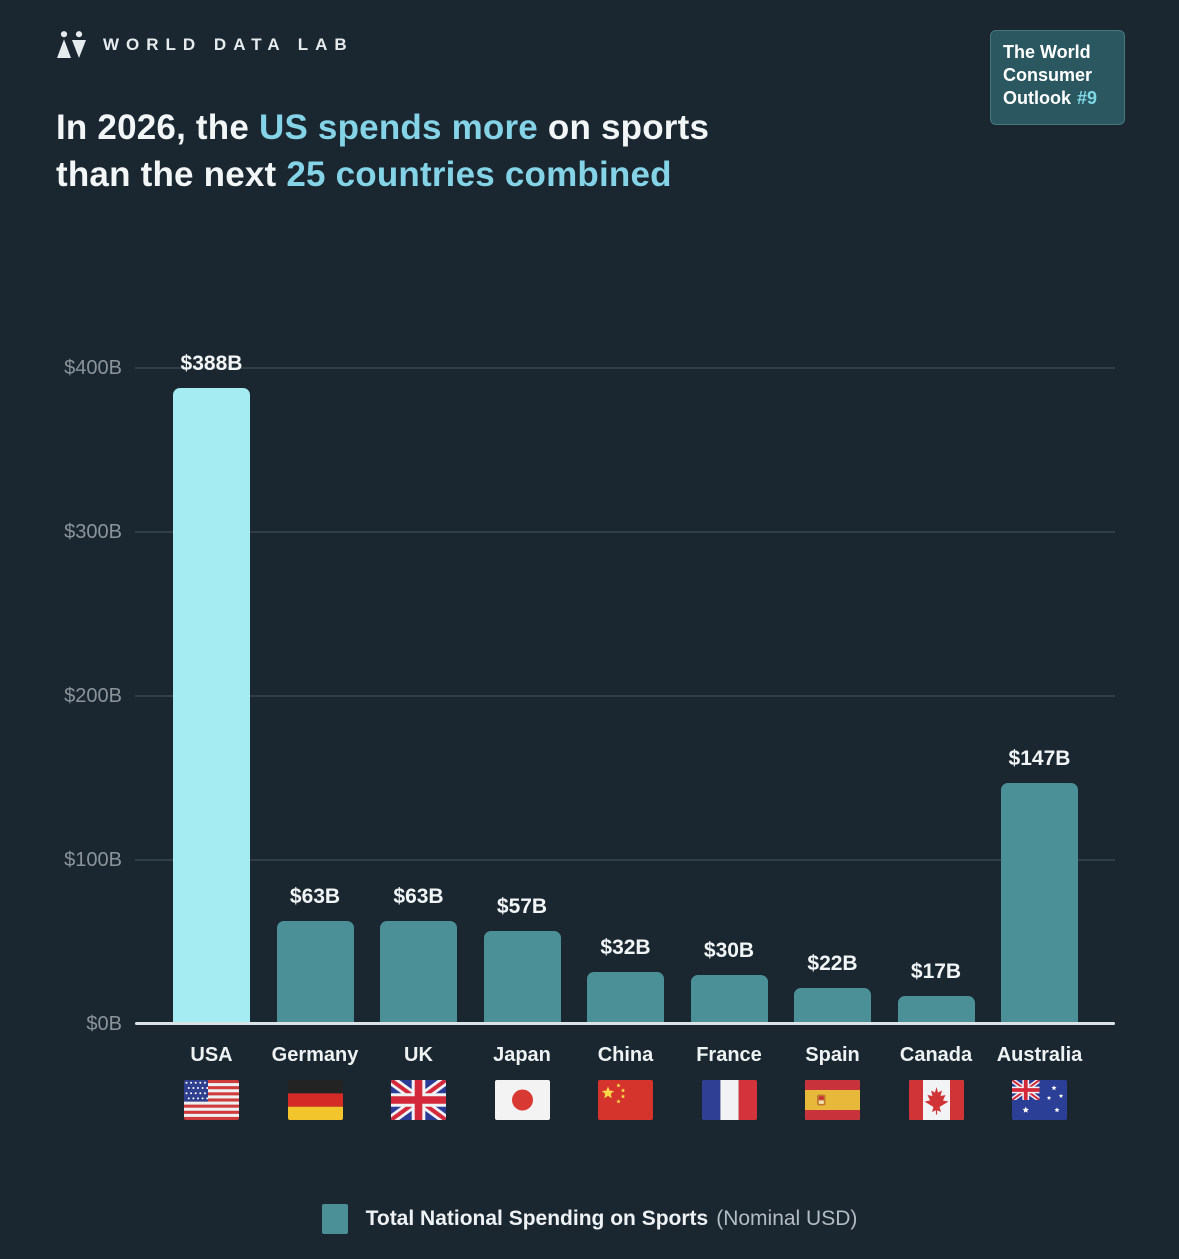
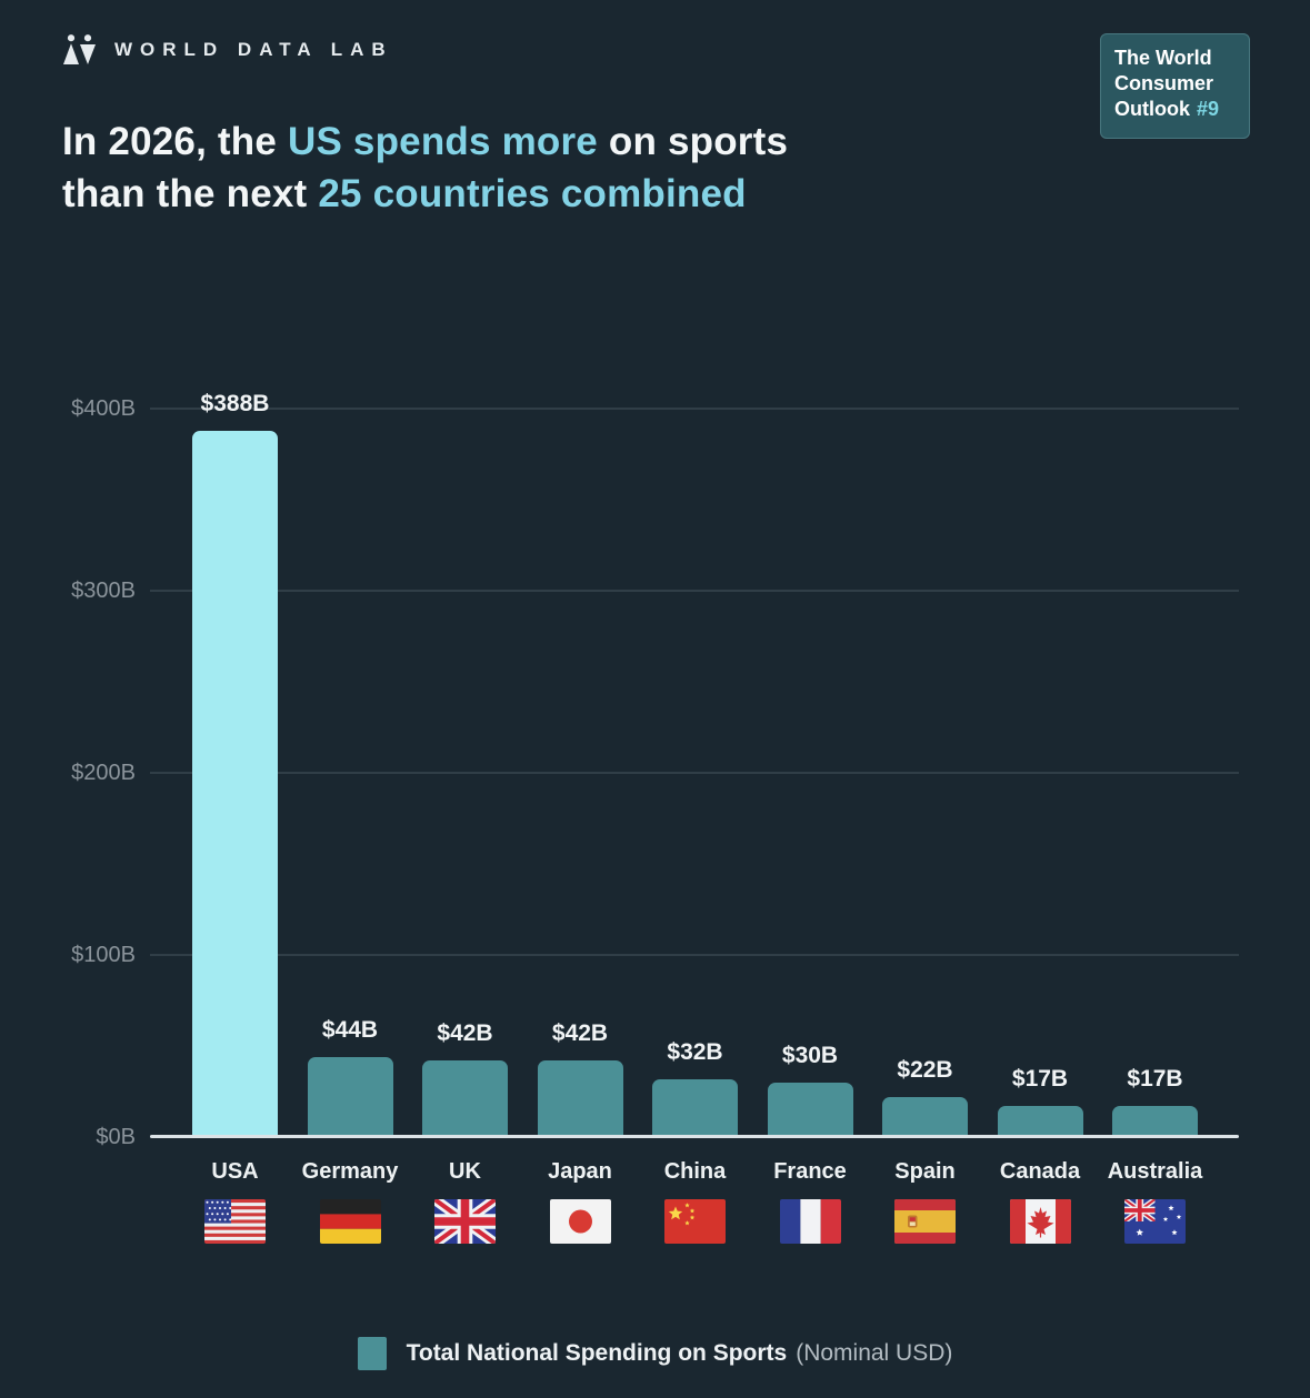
Germany: $63B -> $44B
UK: $63B -> $42B
Japan: $57B -> $42B
Australia: $147B -> $17B
